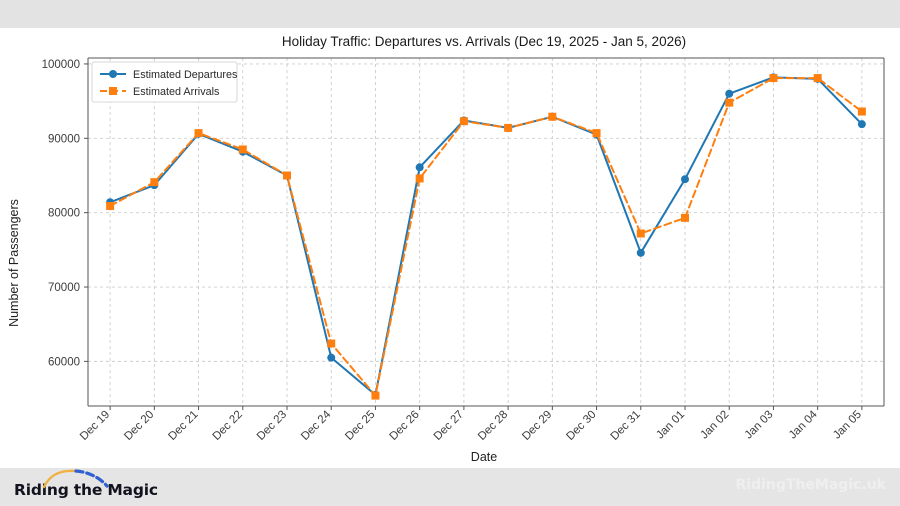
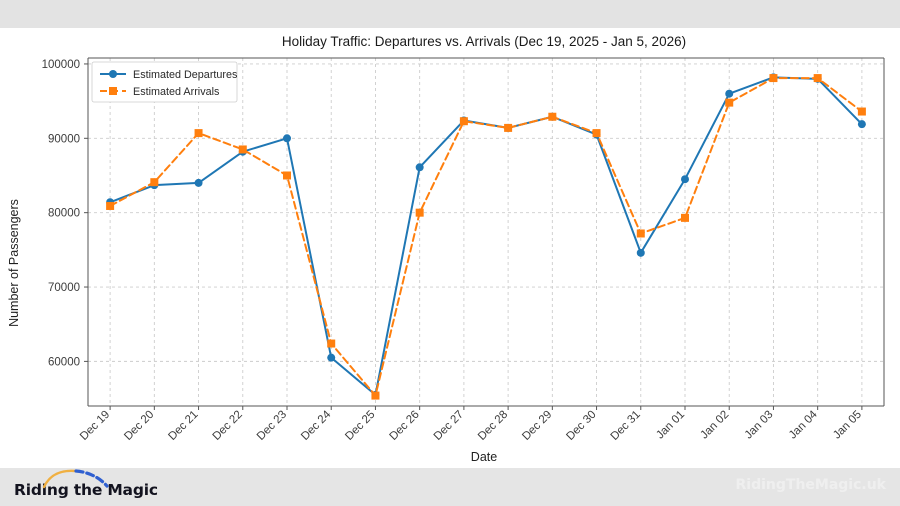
Estimated Departures/Dec 21: 91000 -> 84000
Estimated Departures/Dec 23: 85000 -> 90000
Estimated Arrivals/Dec 26: 85000 -> 80000
